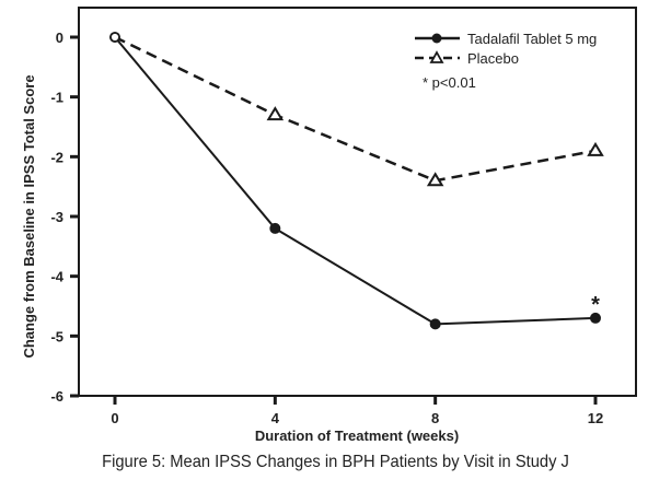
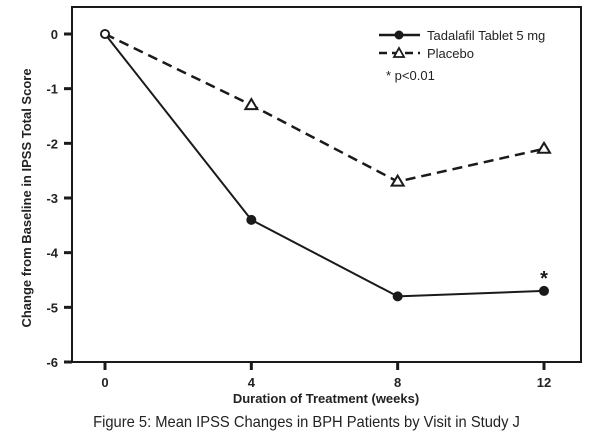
Tadalafil Tablet 5 mg/4: -3.2 -> -3.4
Placebo/8: -2.4 -> -2.7
Placebo/12: -1.9 -> -2.1
